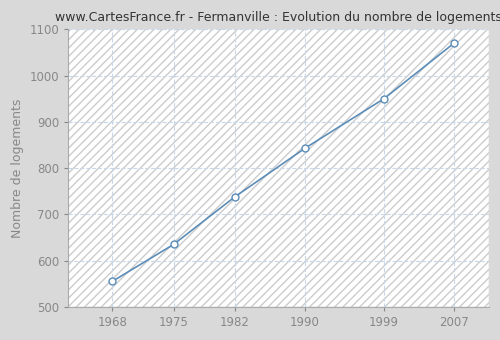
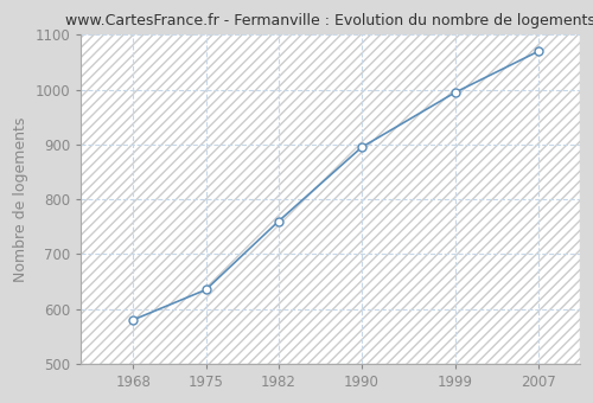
1968: 555 -> 580
1982: 738 -> 760
1990: 843 -> 895
1999: 950 -> 995
